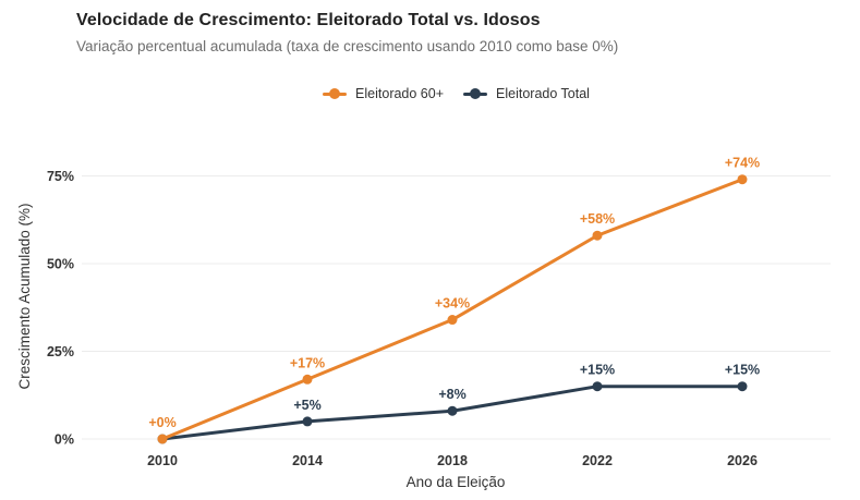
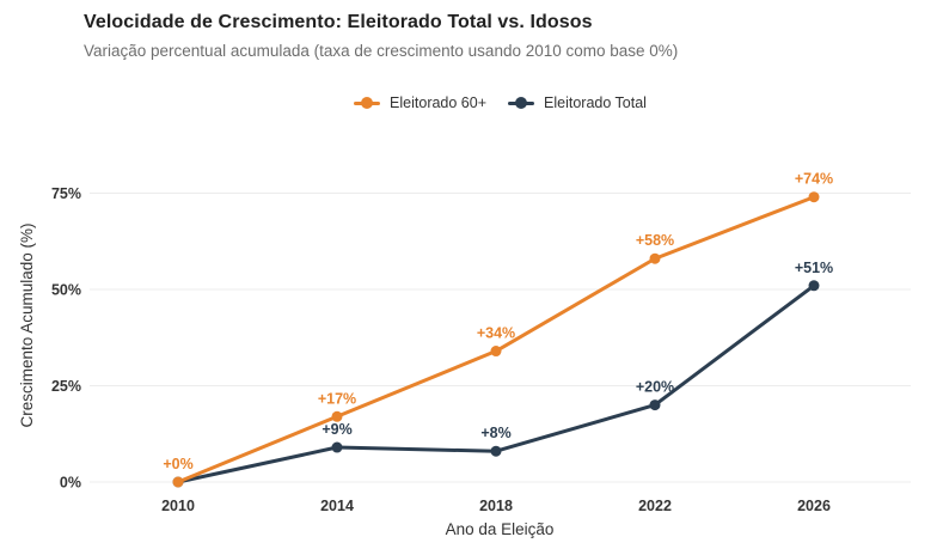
Eleitorado Total/2014: +5% -> +9%
Eleitorado Total/2022: +15% -> +20%
Eleitorado Total/2026: +15% -> +51%
